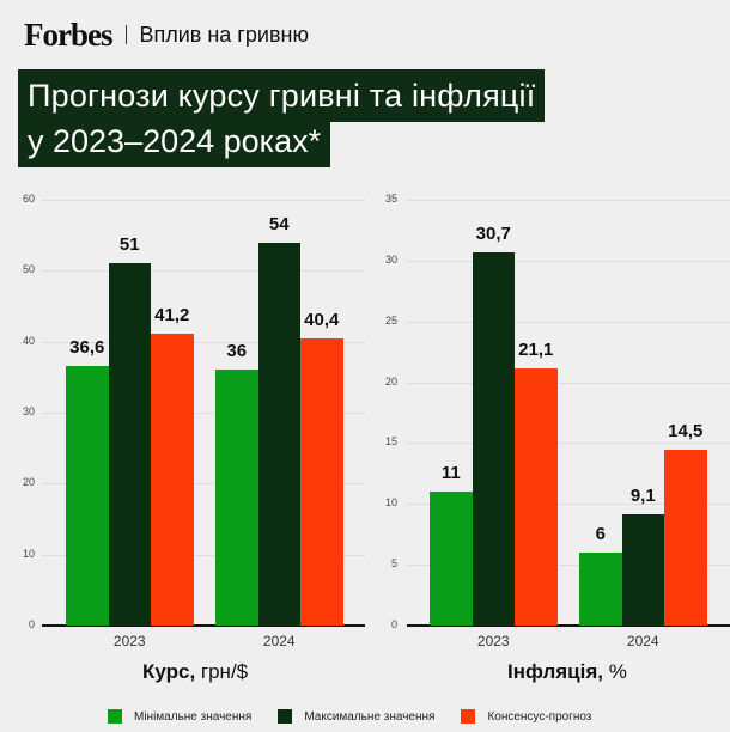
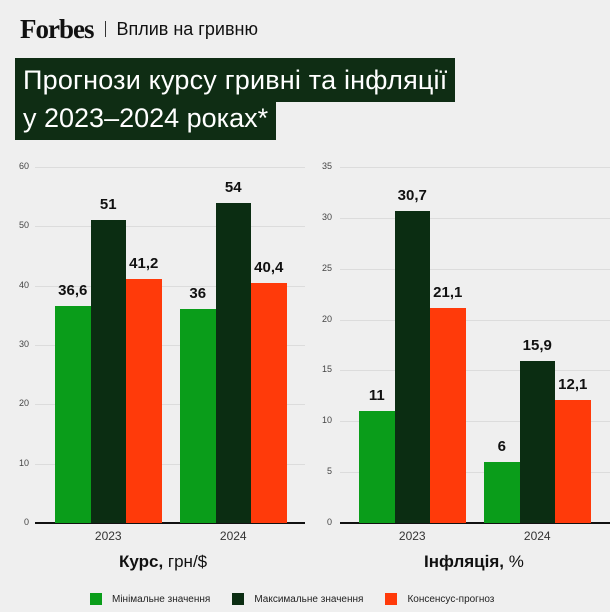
Інфляція, %/Максимальне значення/2024: 9,1 -> 15,9
Інфляція, %/Консенсус-прогноз/2024: 14,5 -> 12,1
